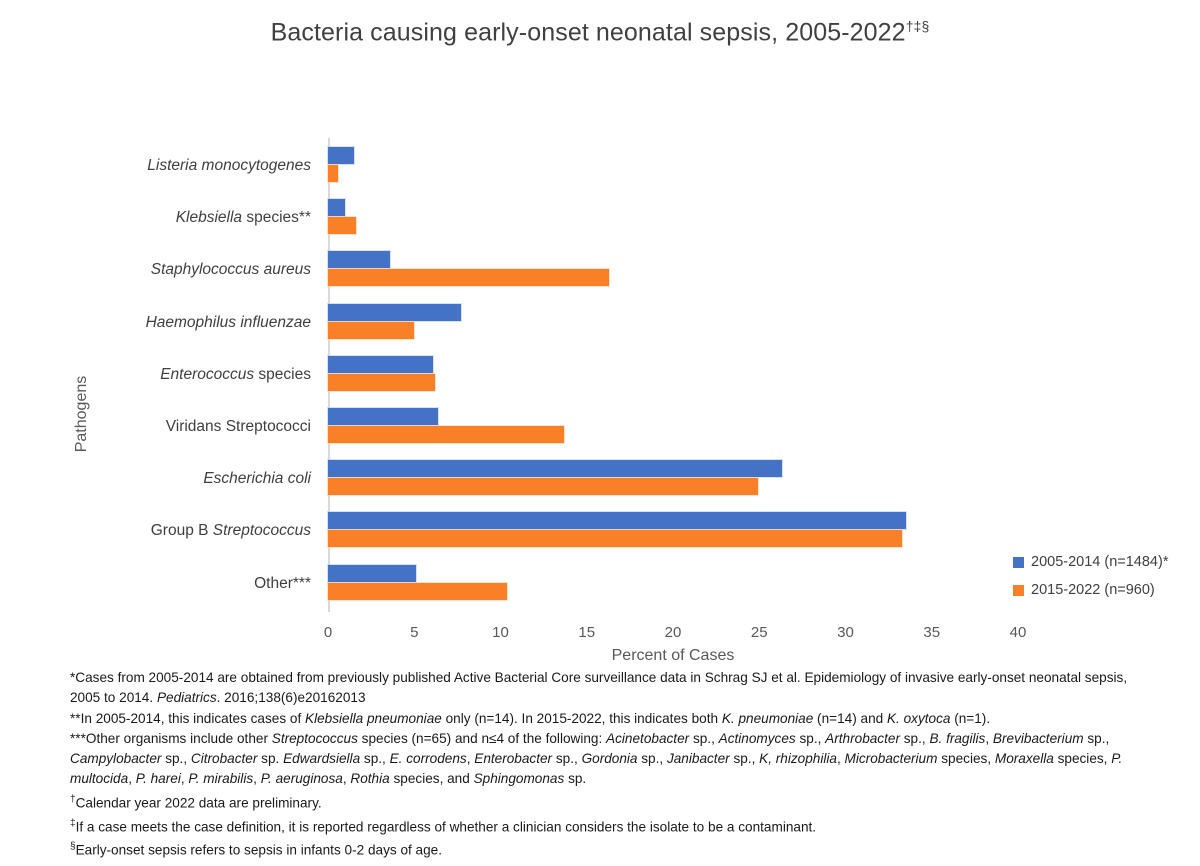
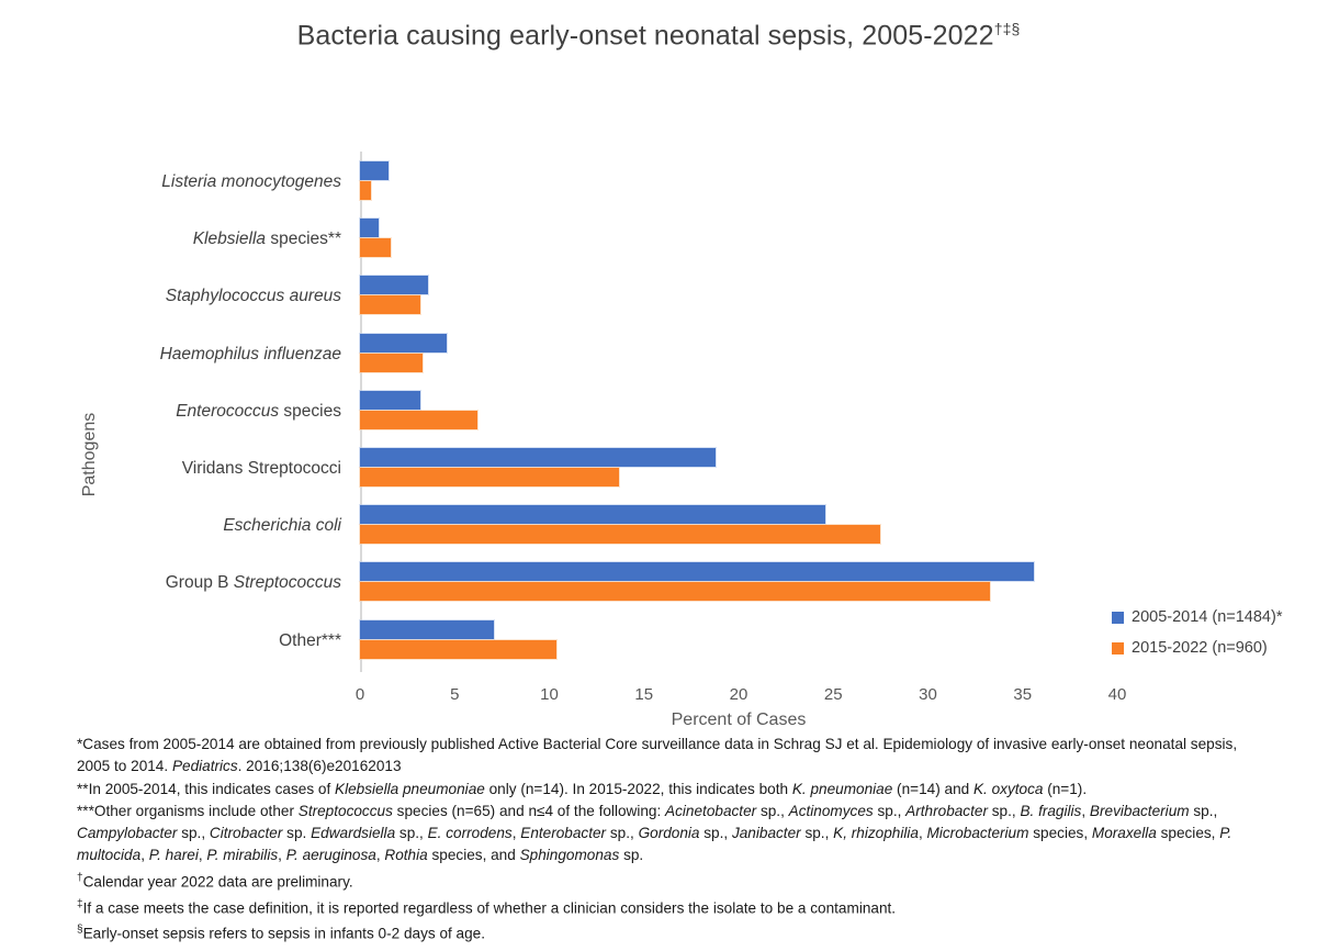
2015-2022 (n=960)/Staphylococcus aureus: 16.3 -> 3.2
2005-2014 (n=1484)*/Haemophilus influenzae: 7.7 -> 4.6
2015-2022 (n=960)/Haemophilus influenzae: 5.0 -> 3.3
2005-2014 (n=1484)*/Enterococcus species: 6.1 -> 3.2
2005-2014 (n=1484)*/Viridans Streptococci: 6.4 -> 18.8
2005-2014 (n=1484)*/Escherichia coli: 26.3 -> 24.6
2015-2022 (n=960)/Escherichia coli: 24.9 -> 27.5
2005-2014 (n=1484)*/Group B Streptococcus: 33.5 -> 35.6
2005-2014 (n=1484)*/Other***: 5.1 -> 7.1
